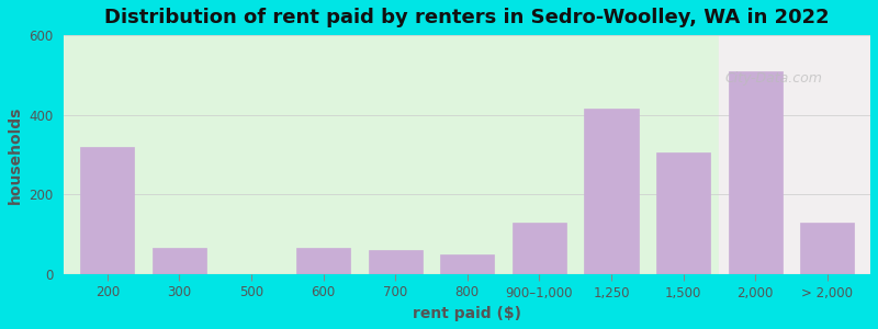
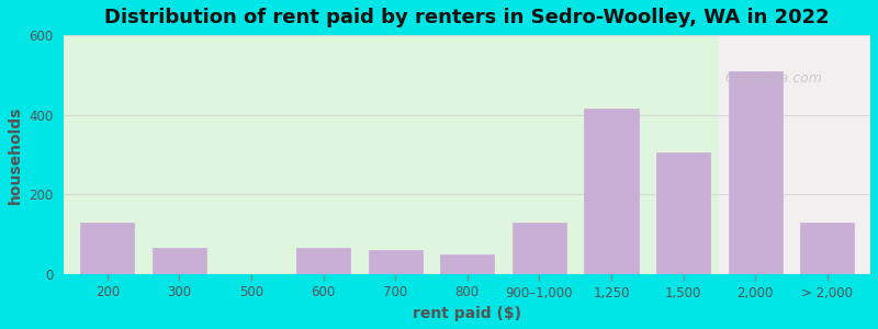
200: 320 -> 130
